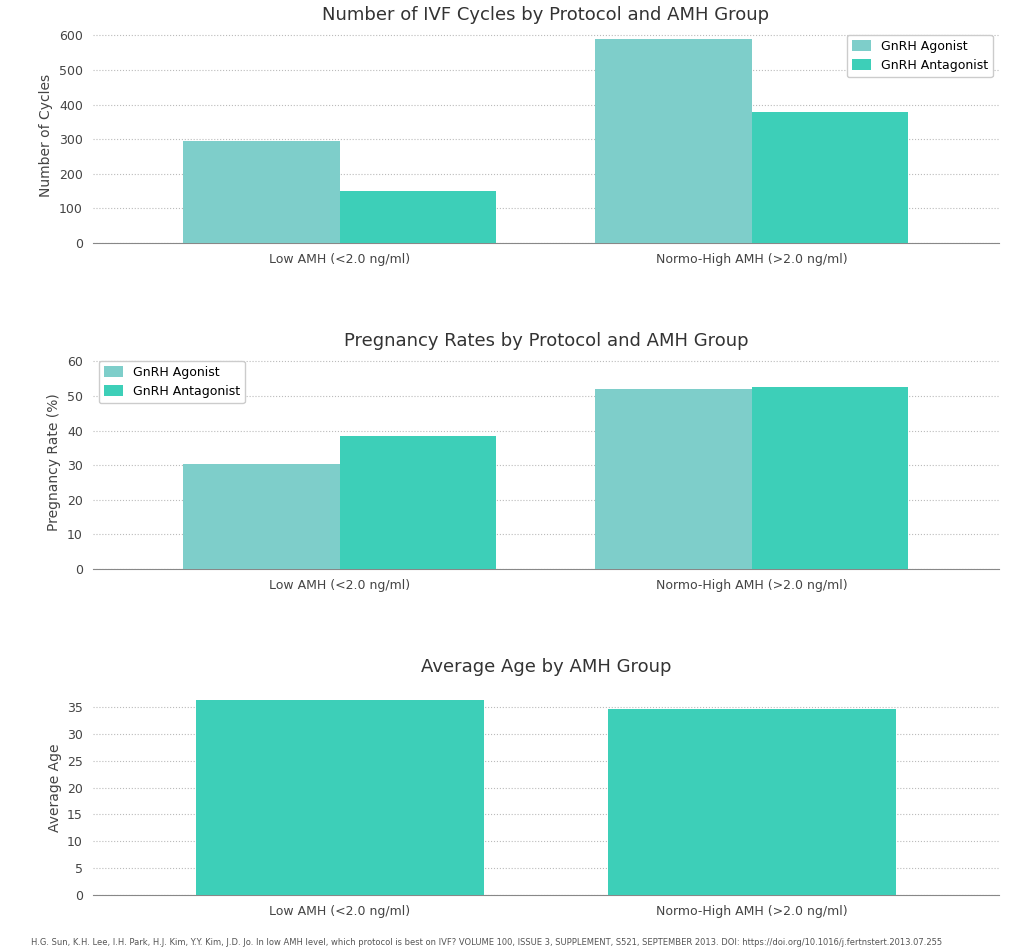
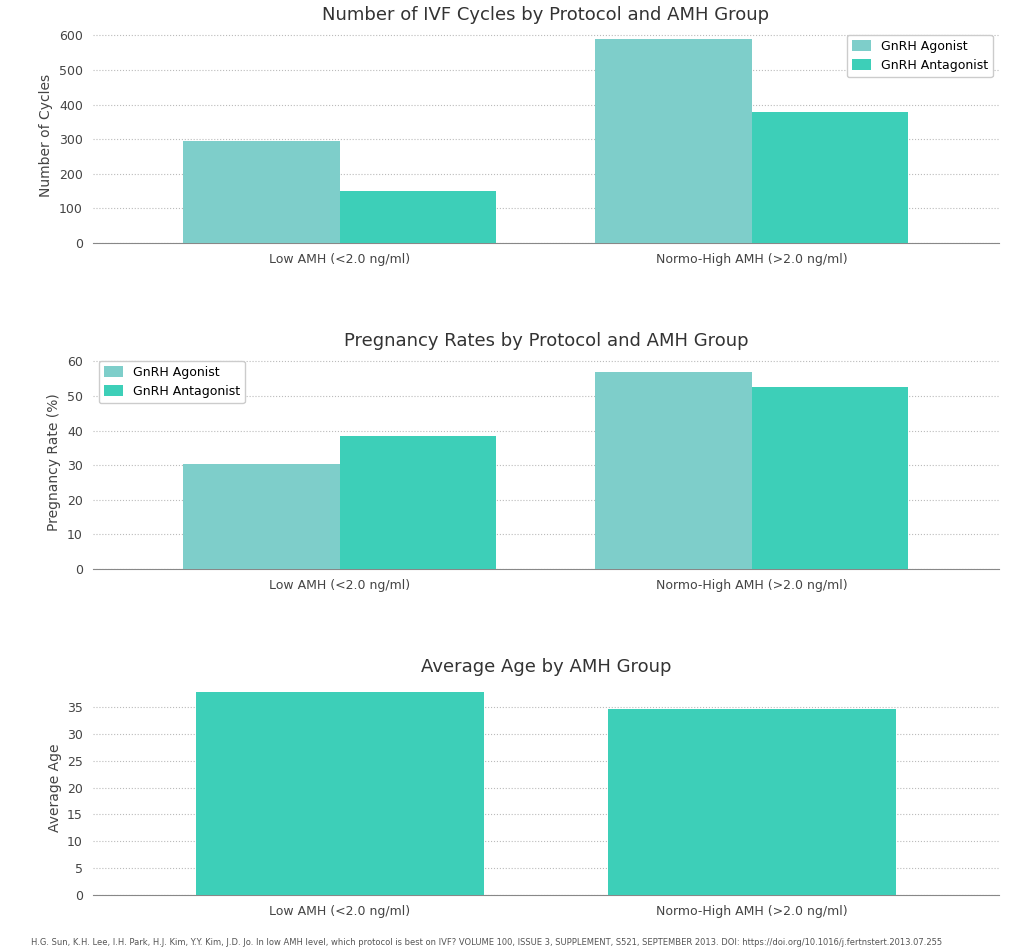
Pregnancy Rates by Protocol and AMH Group/GnRH Agonist/Normo-High AMH (>2.0 ng/ml): 52.0 -> 57.0
Average Age by AMH Group/Low AMH (<2.0 ng/ml): 36.4 -> 37.8
